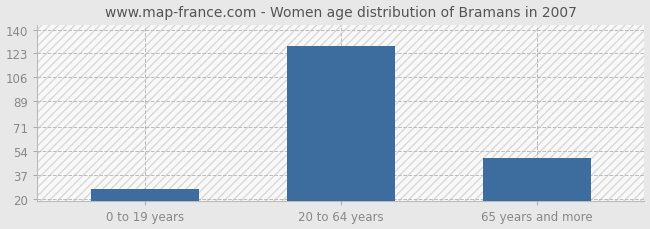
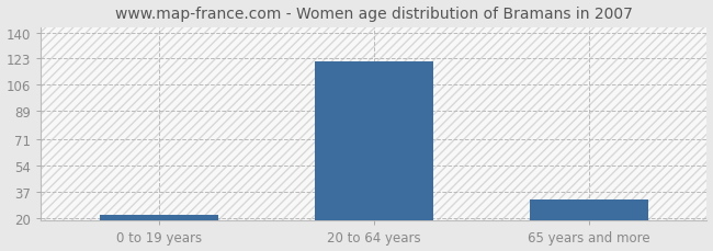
0 to 19 years: 27 -> 22
20 to 64 years: 128 -> 121
65 years and more: 49 -> 32
